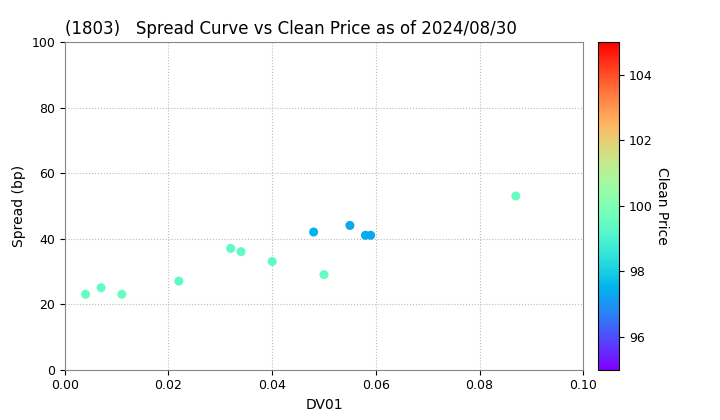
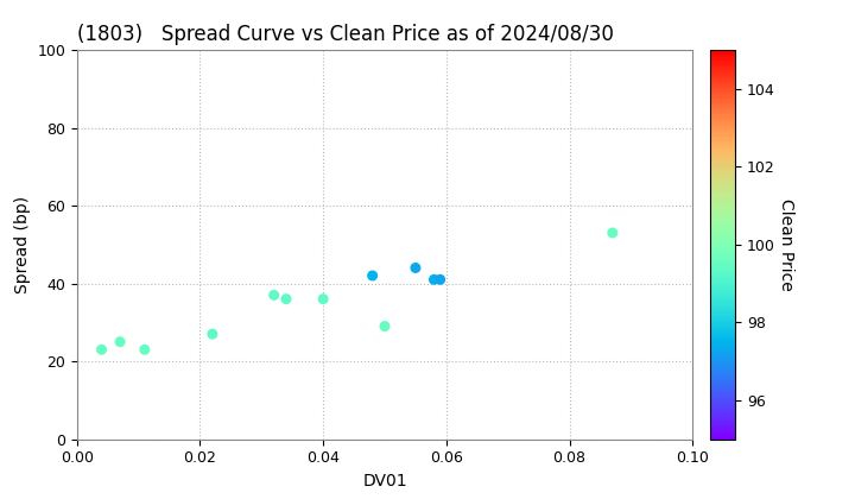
0.04: 33 -> 36
